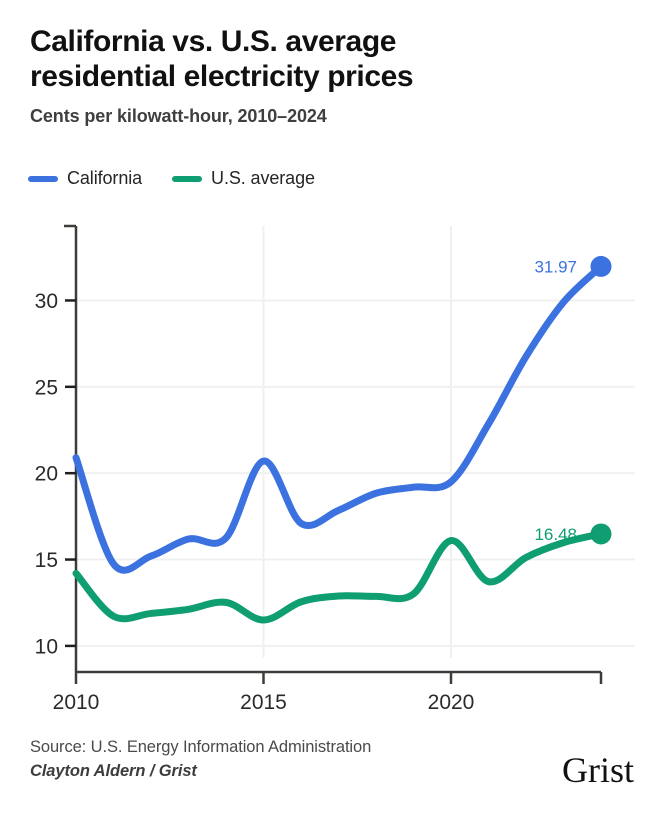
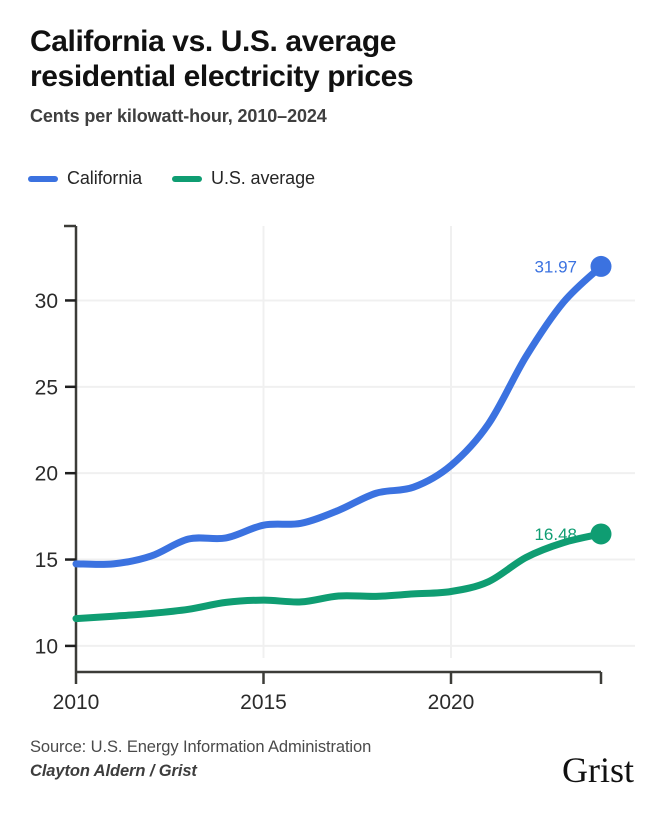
California/2010: 20.9 -> 14.8
U.S. average/2010: 14.2 -> 11.6
California/2015: 20.7 -> 17.0
U.S. average/2015: 11.5 -> 12.7
California/2020: 19.5 -> 20.4
U.S. average/2020: 16.1 -> 13.2
